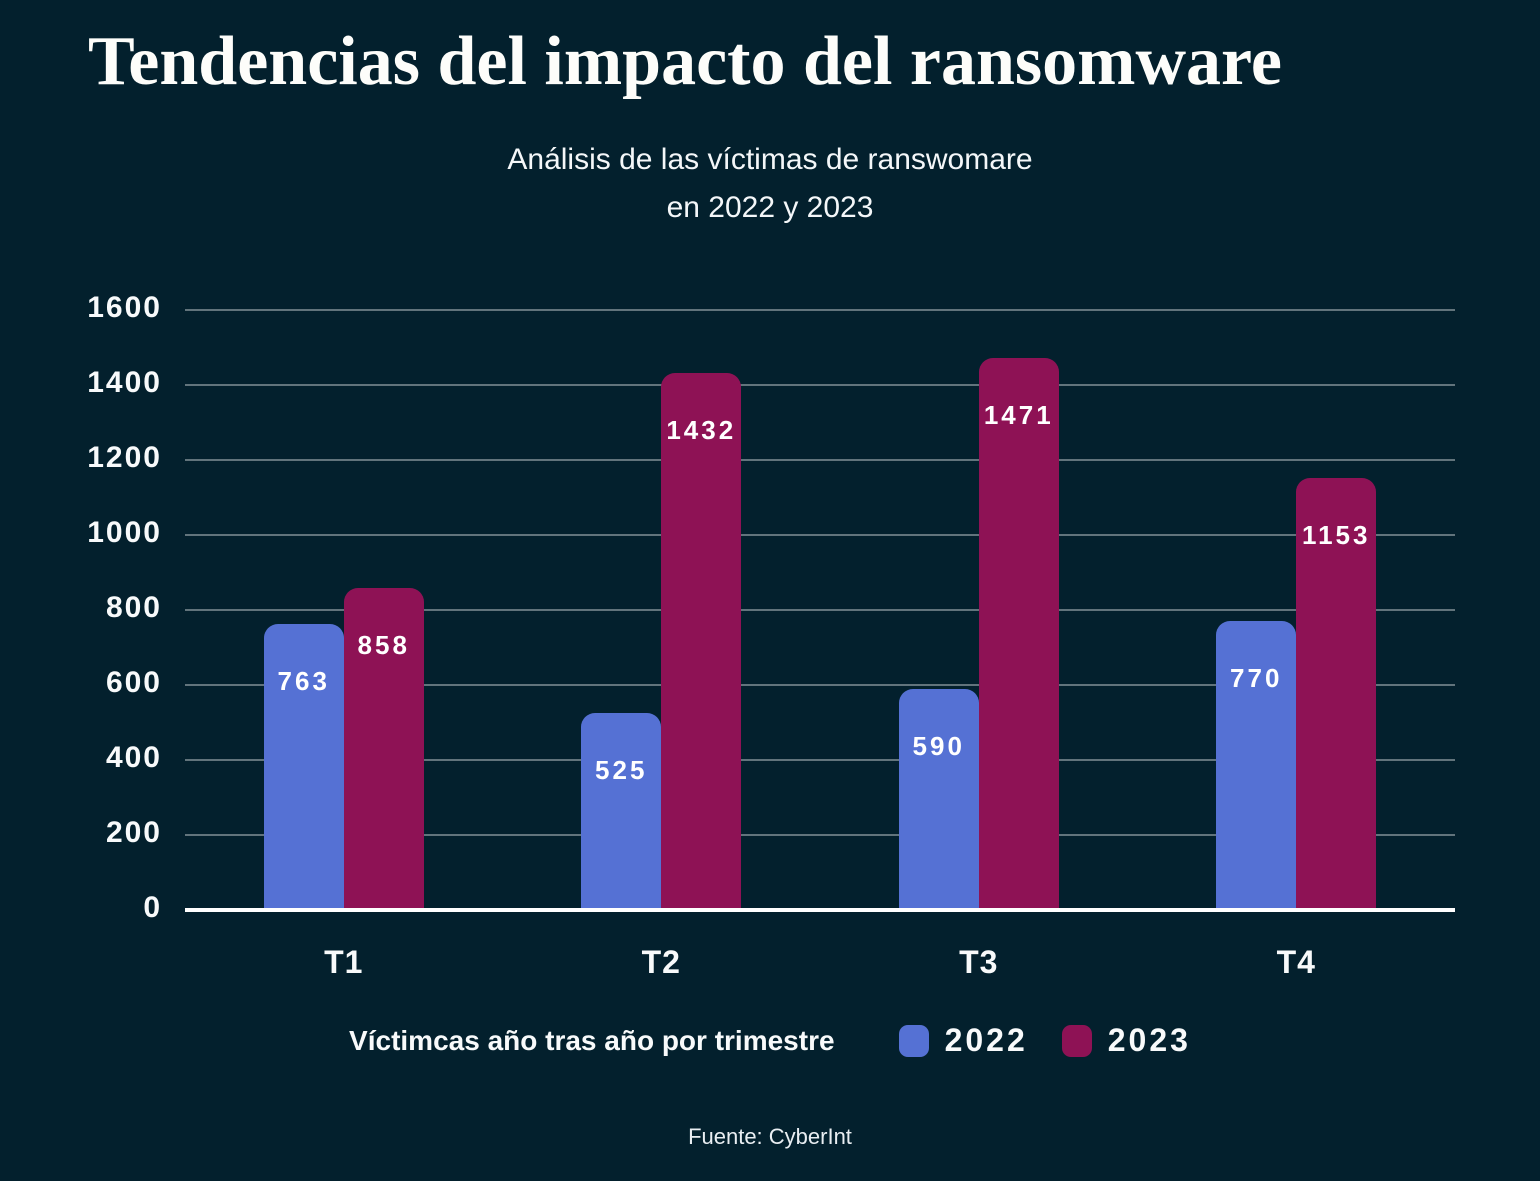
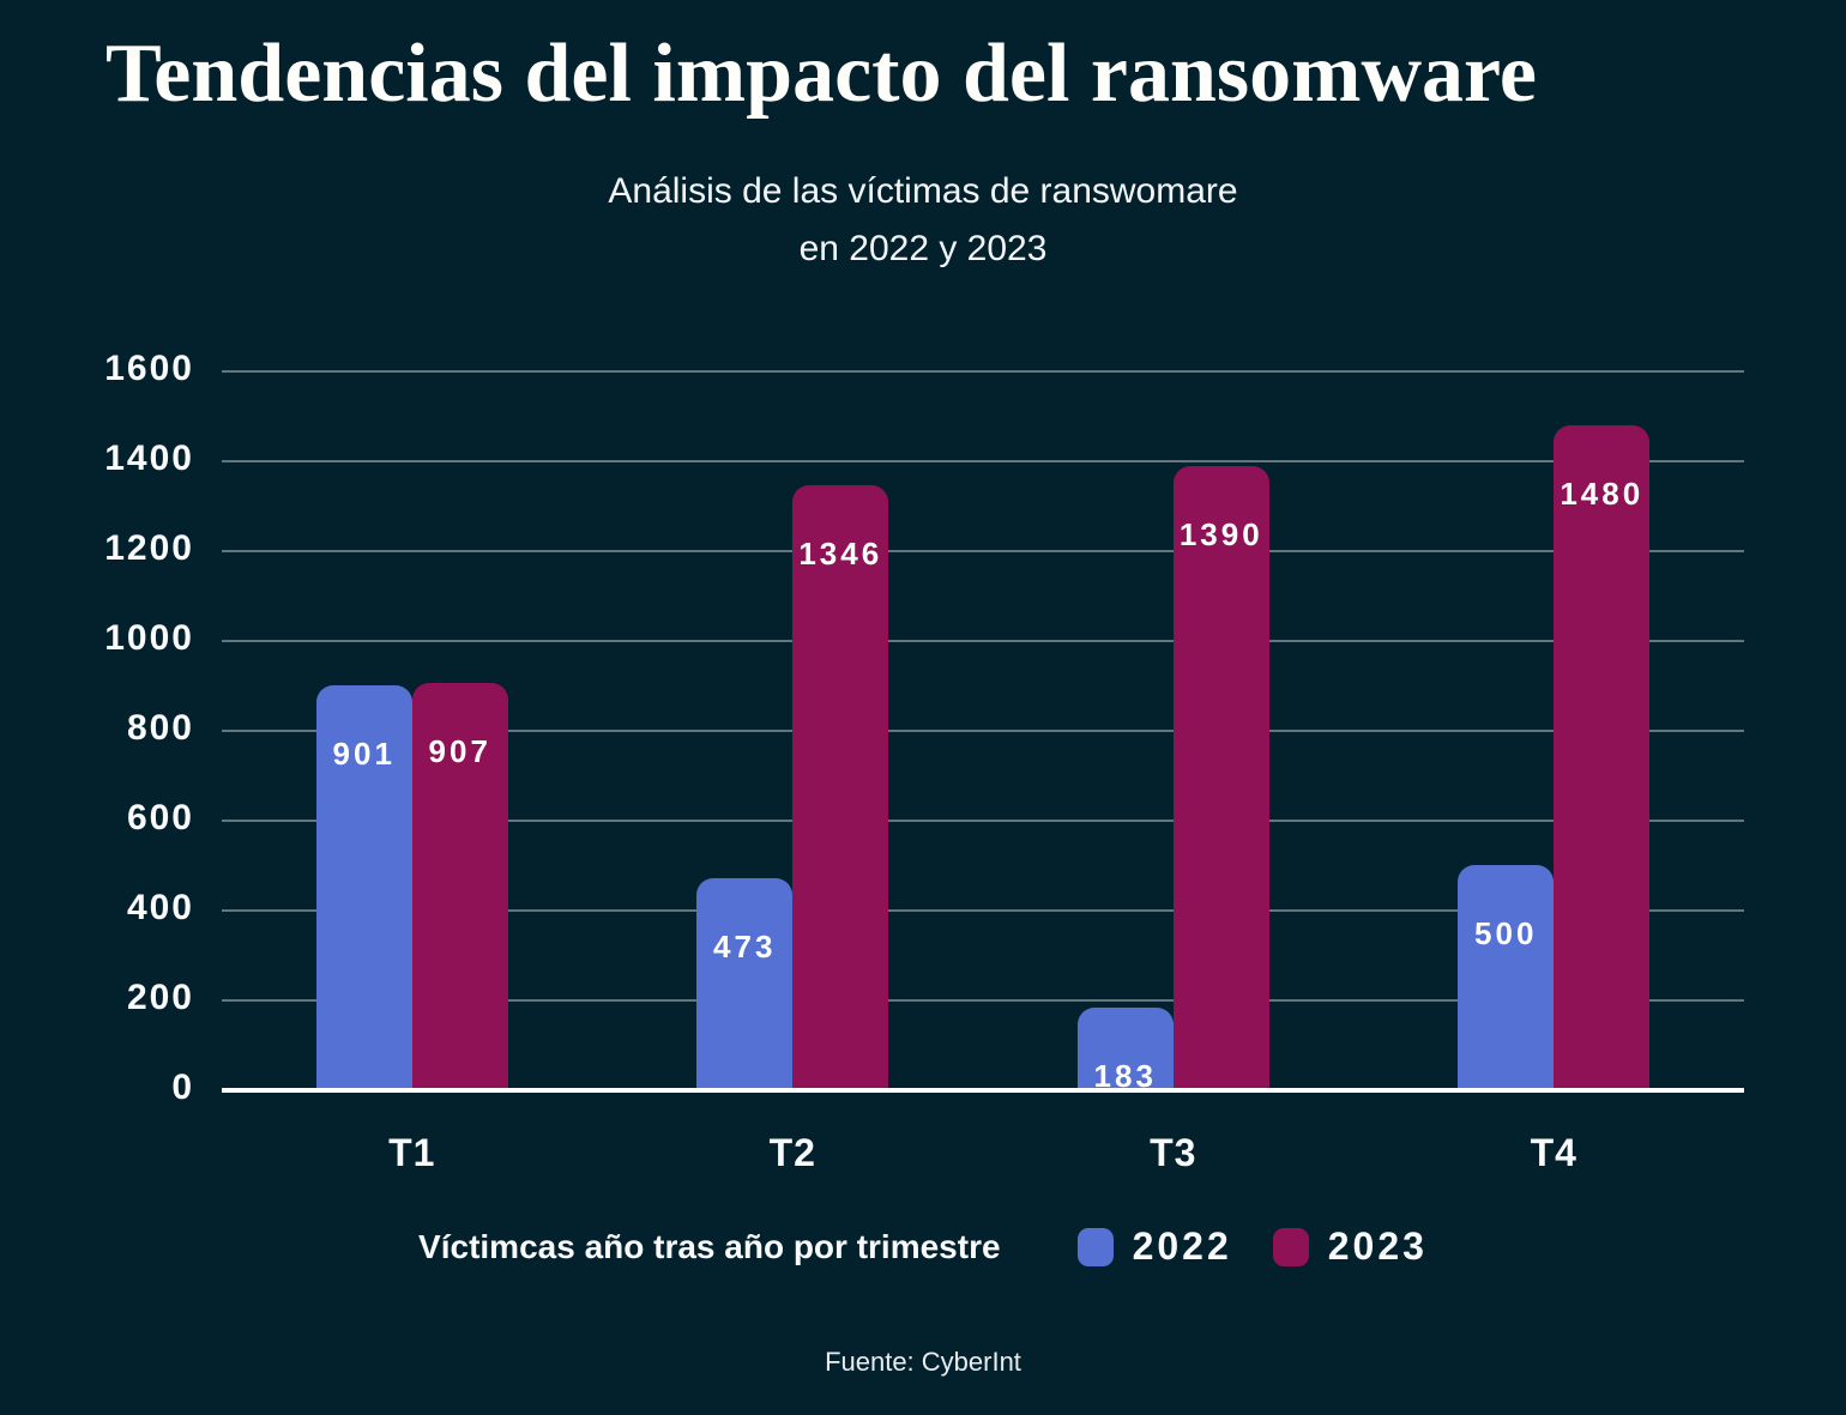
2022/T1: 763 -> 901
2023/T1: 858 -> 907
2022/T2: 525 -> 473
2023/T2: 1432 -> 1346
2022/T3: 590 -> 183
2023/T3: 1471 -> 1390
2022/T4: 770 -> 500
2023/T4: 1153 -> 1480
